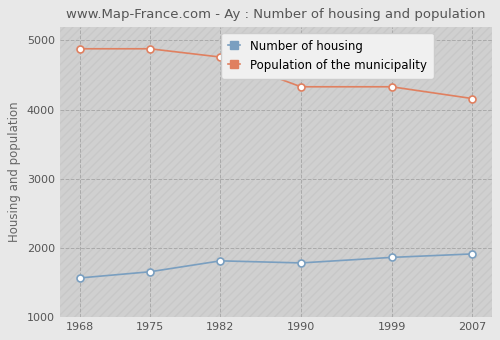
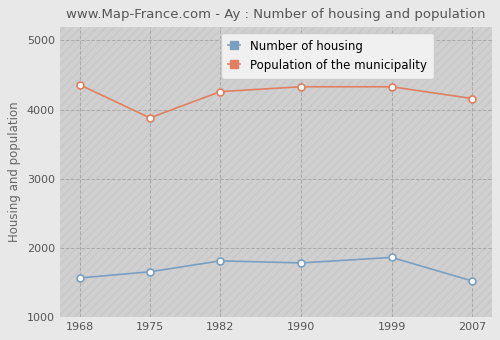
Population of the municipality/1968: 4880 -> 4360
Population of the municipality/1975: 4880 -> 3880
Population of the municipality/1982: 4760 -> 4260
Number of housing/2007: 1910 -> 1520
